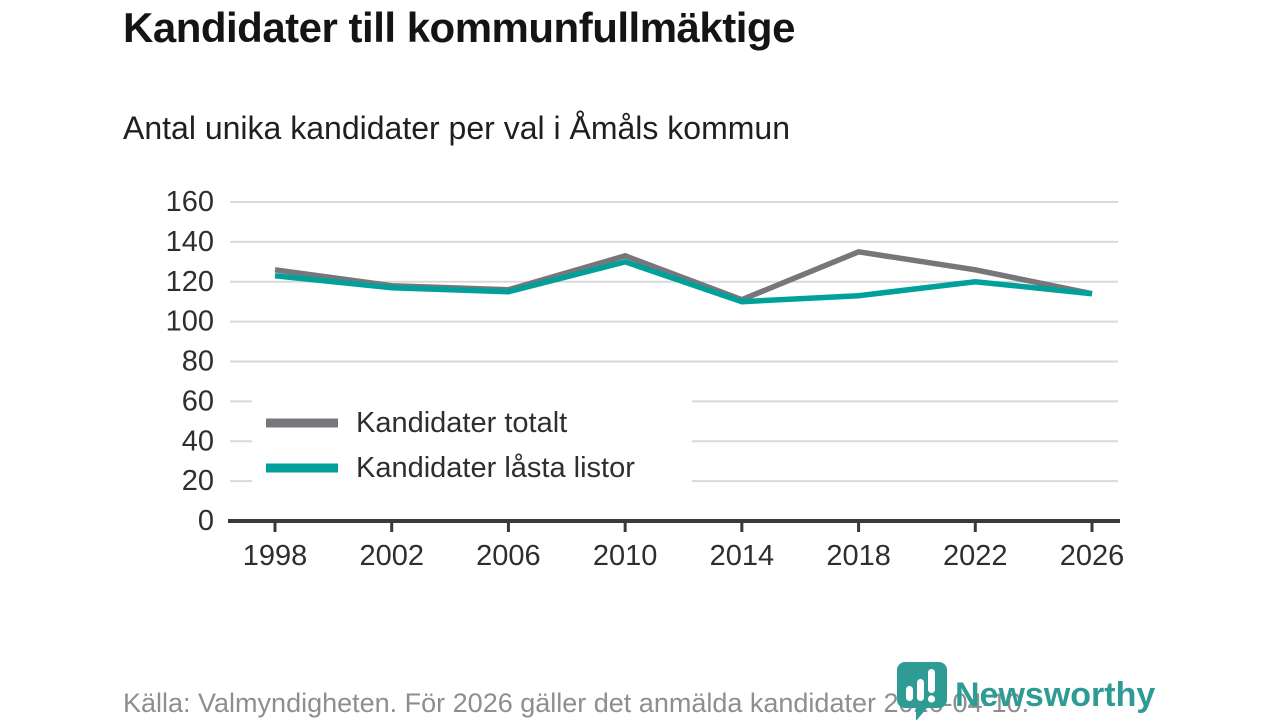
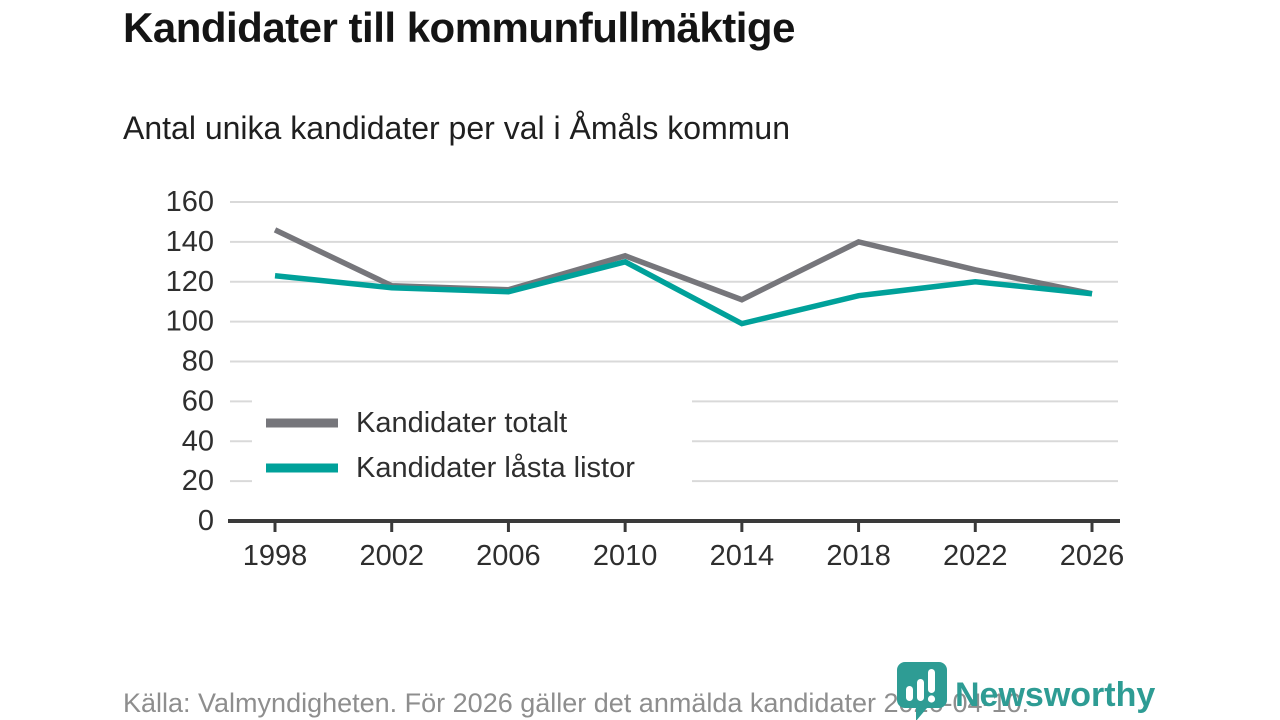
Kandidater totalt/1998: 126 -> 146
Kandidater låsta listor/2014: 110 -> 99
Kandidater totalt/2018: 135 -> 140
